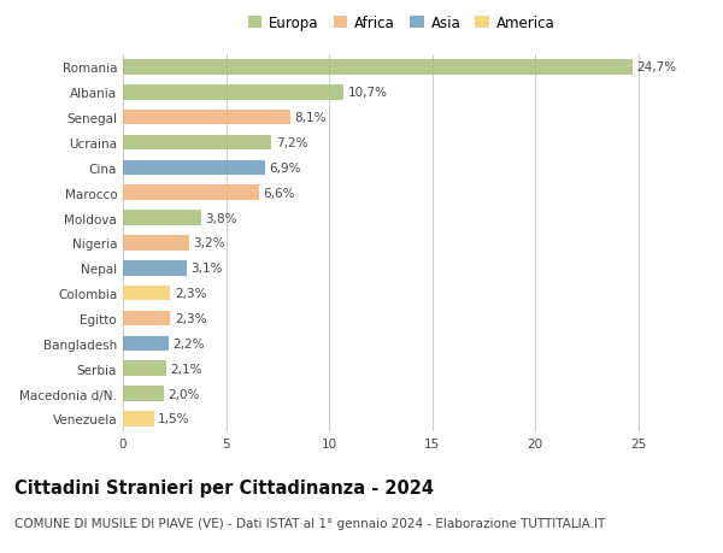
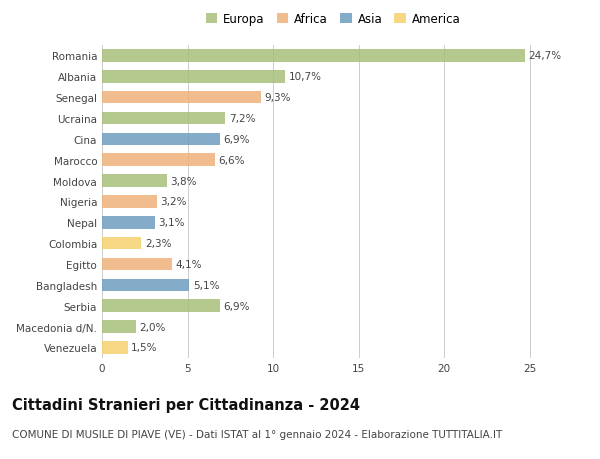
Senegal: 8,1% -> 9,3%
Egitto: 2,3% -> 4,1%
Bangladesh: 2,2% -> 5,1%
Serbia: 2,1% -> 6,9%
